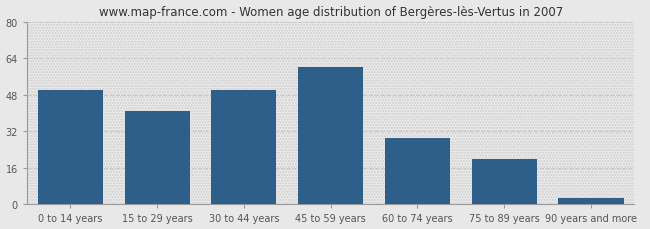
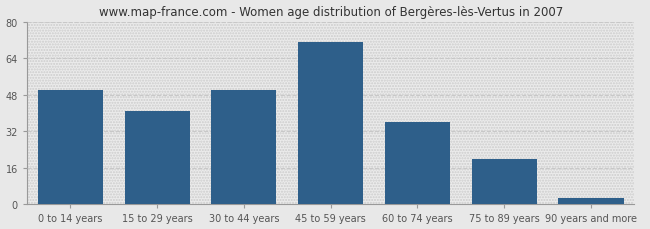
45 to 59 years: 60 -> 71
60 to 74 years: 29 -> 36
